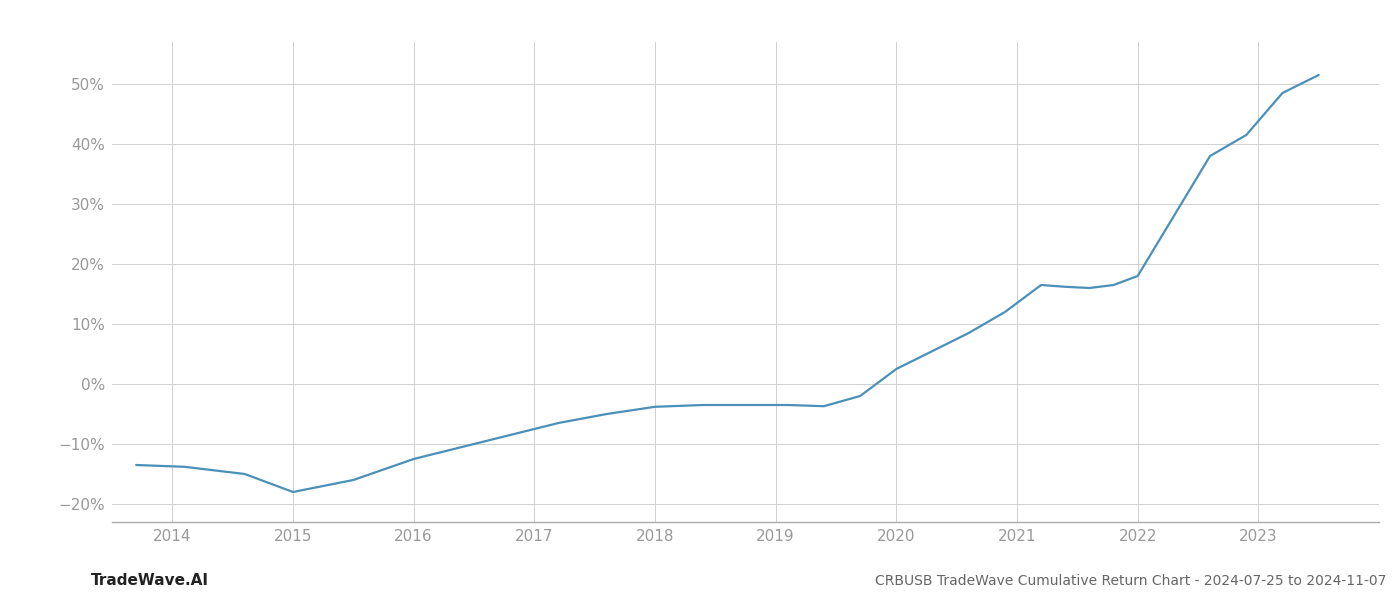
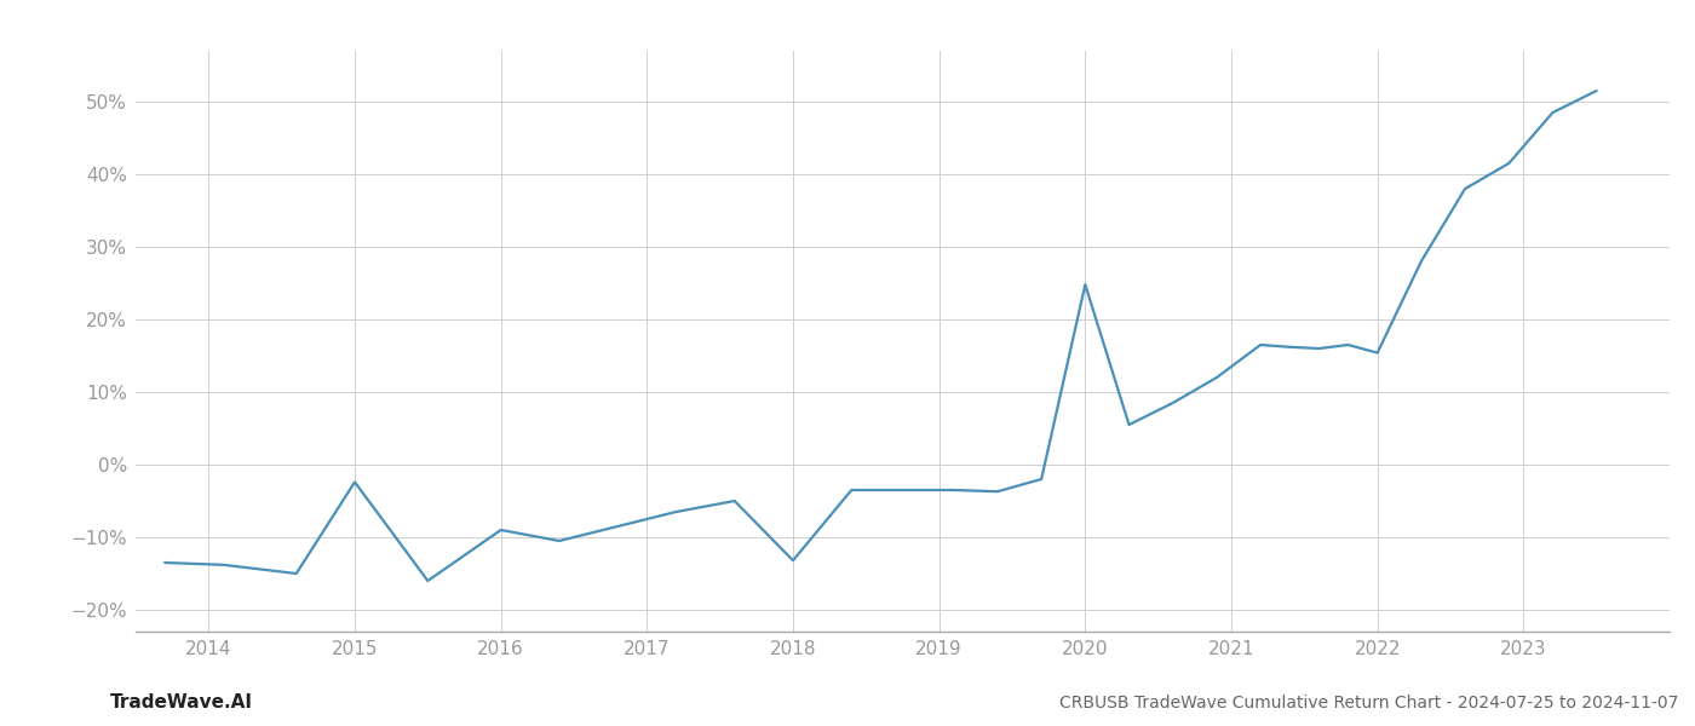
2015: -18.0% -> -2.4%
2016: -12.5% -> -9.0%
2018: -3.8% -> -13.2%
2020: 2.5% -> 24.8%
2022: 18.0% -> 15.4%
